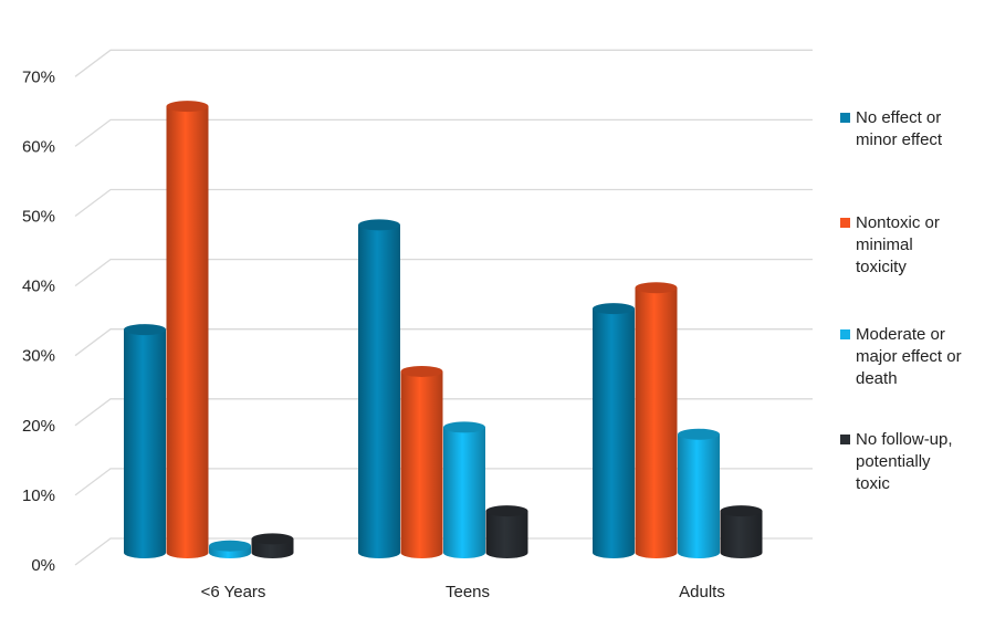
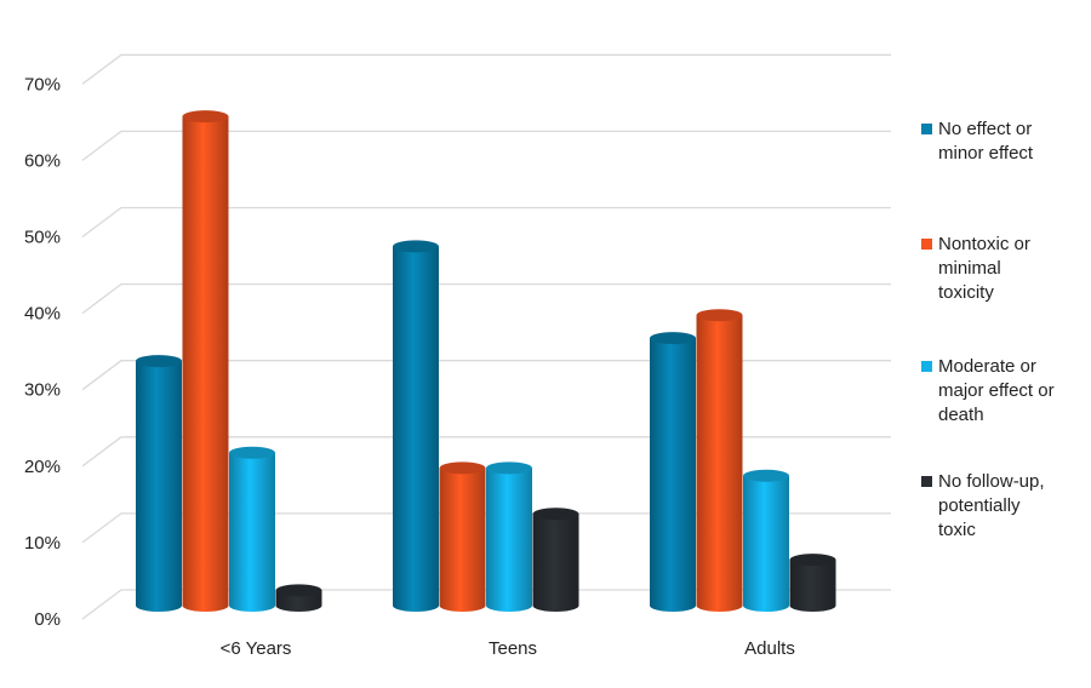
Moderate or major effect or death/<6 Years: 1% -> 20%
Nontoxic or minimal toxicity/Teens: 26% -> 18%
No follow-up, potentially toxic/Teens: 6% -> 12%
